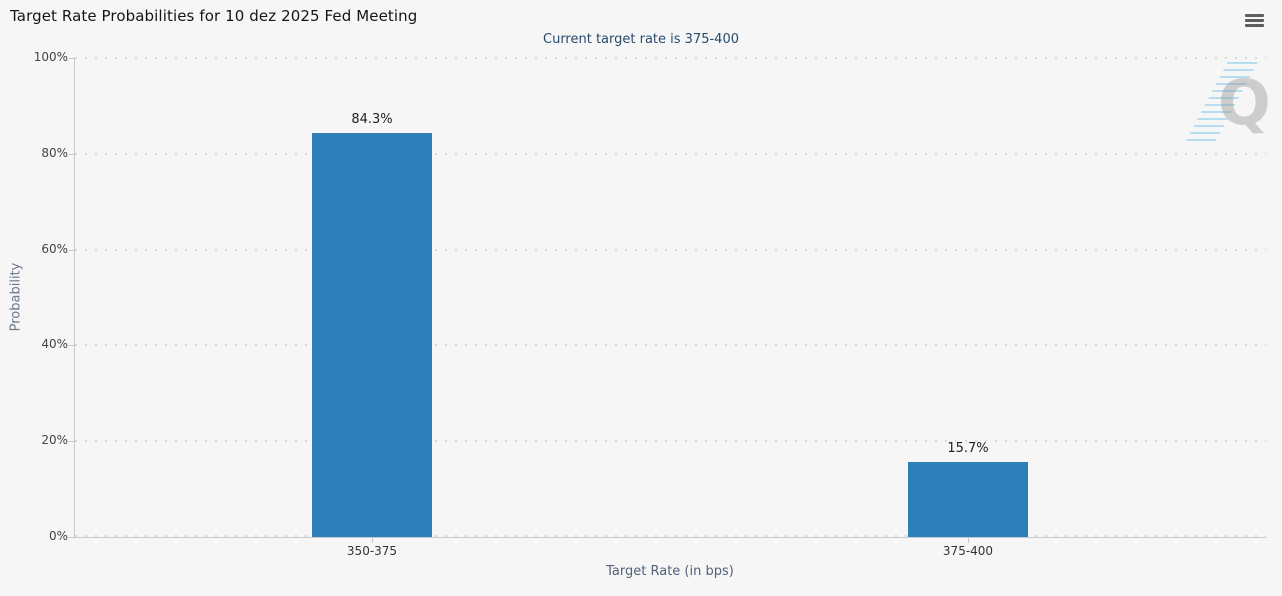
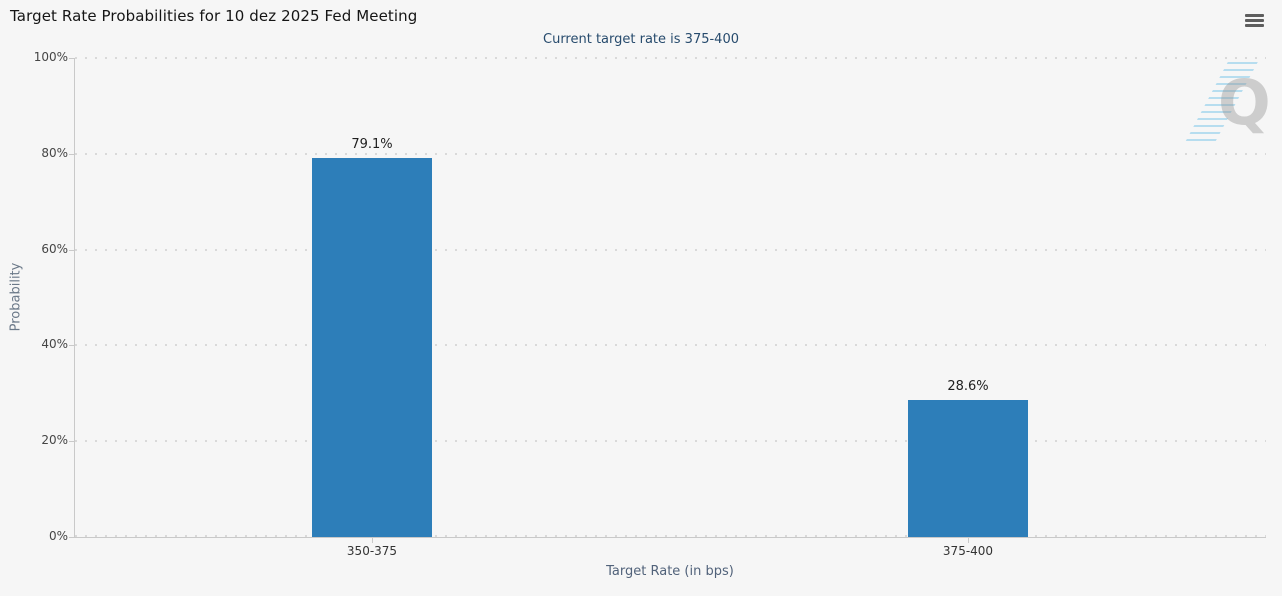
350-375: 84.3% -> 79.1%
375-400: 15.7% -> 28.6%
